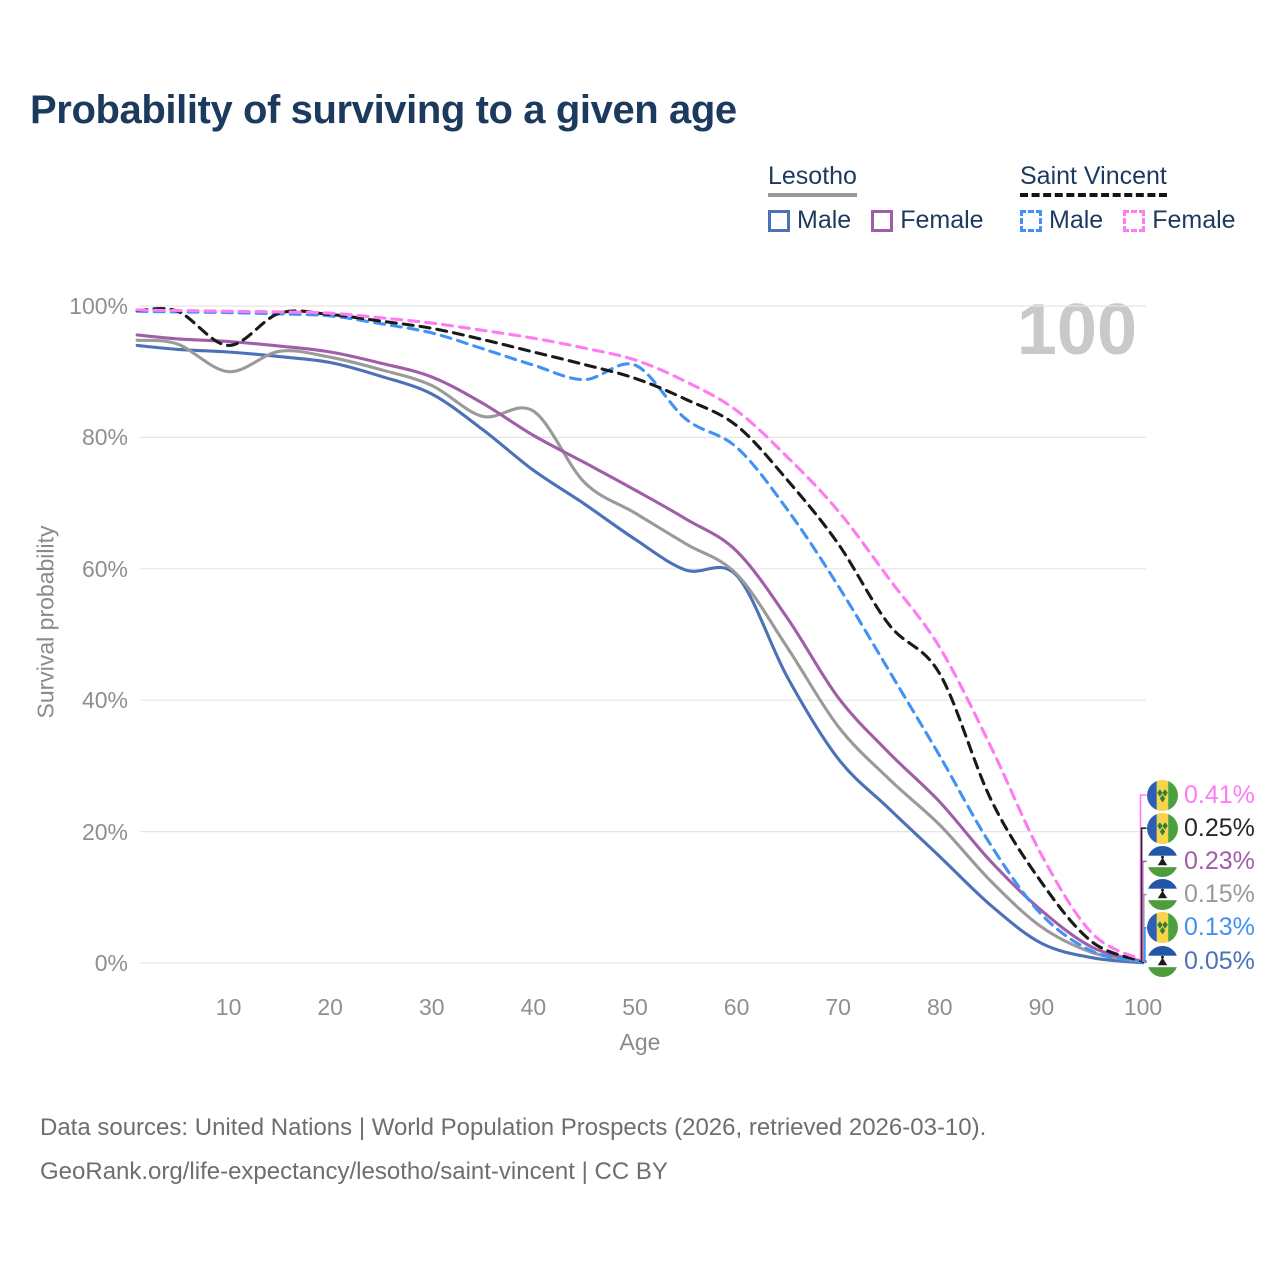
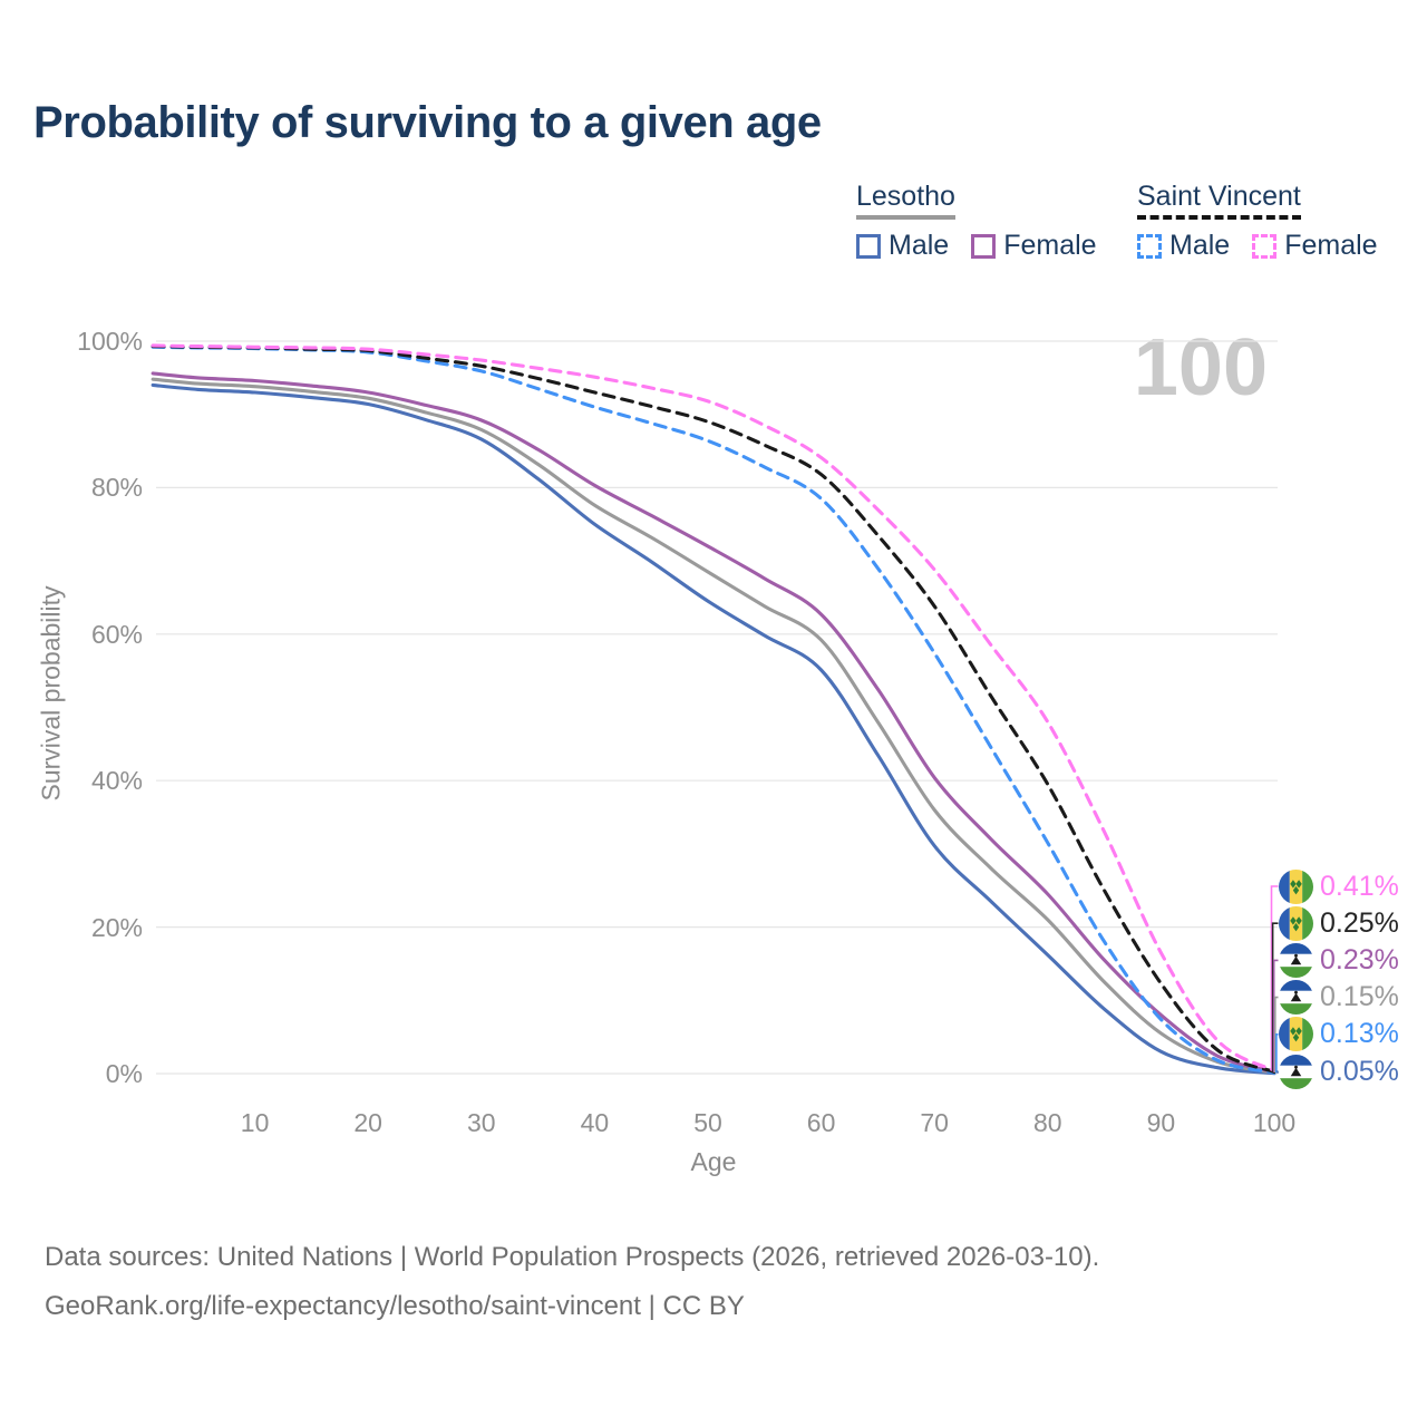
Lesotho/10: 90% -> 94%
Saint Vincent/10: 94% -> 99%
Lesotho/40: 84% -> 78%
Saint Vincent Male/50: 91% -> 86%
Lesotho Male/60: 59% -> 55%
Saint Vincent/80: 44% -> 40%
